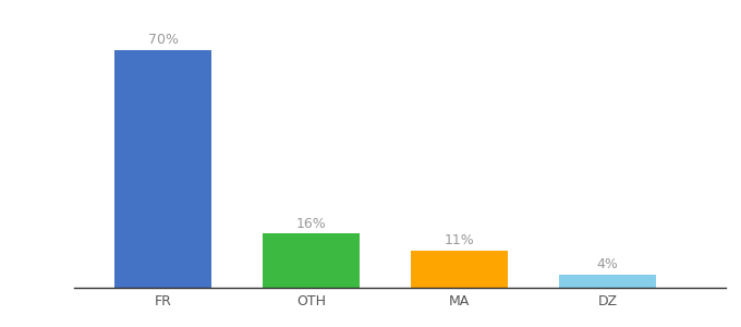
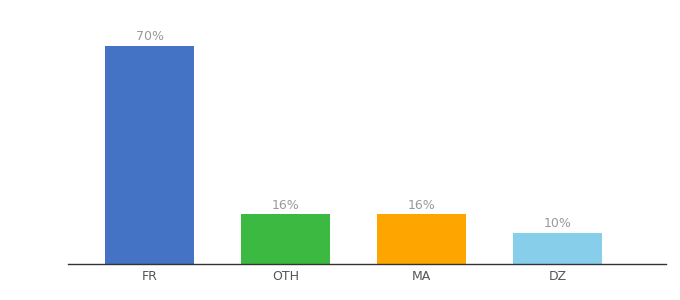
MA: 11% -> 16%
DZ: 4% -> 10%
